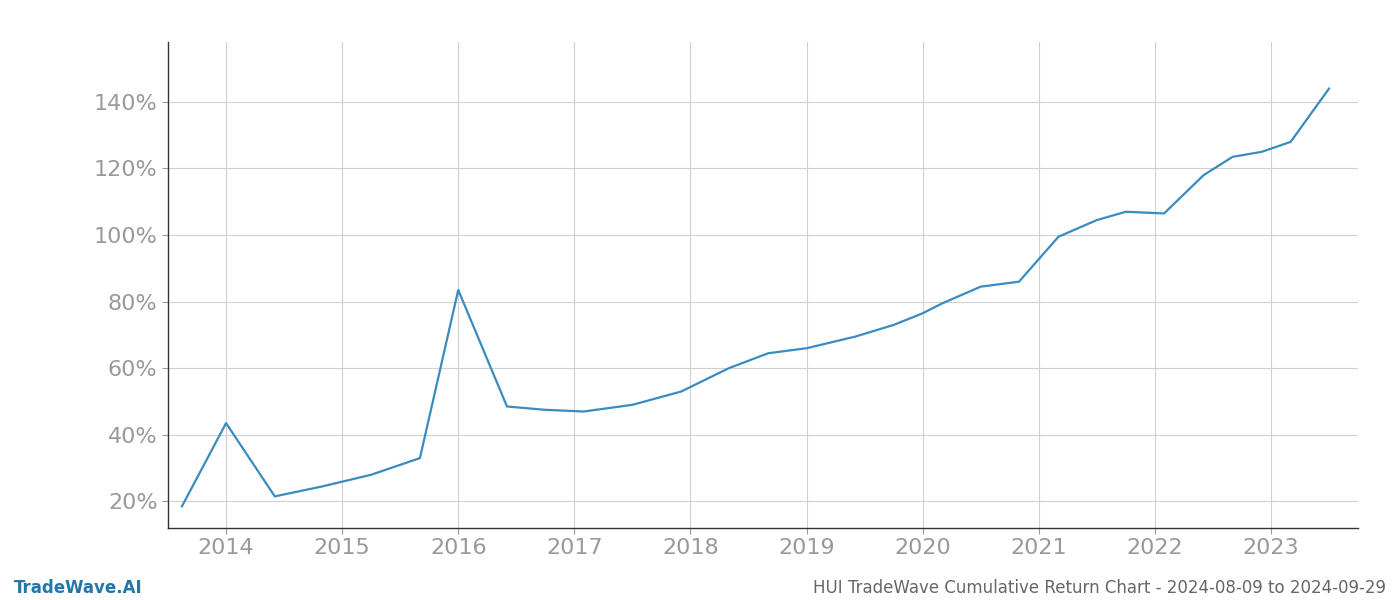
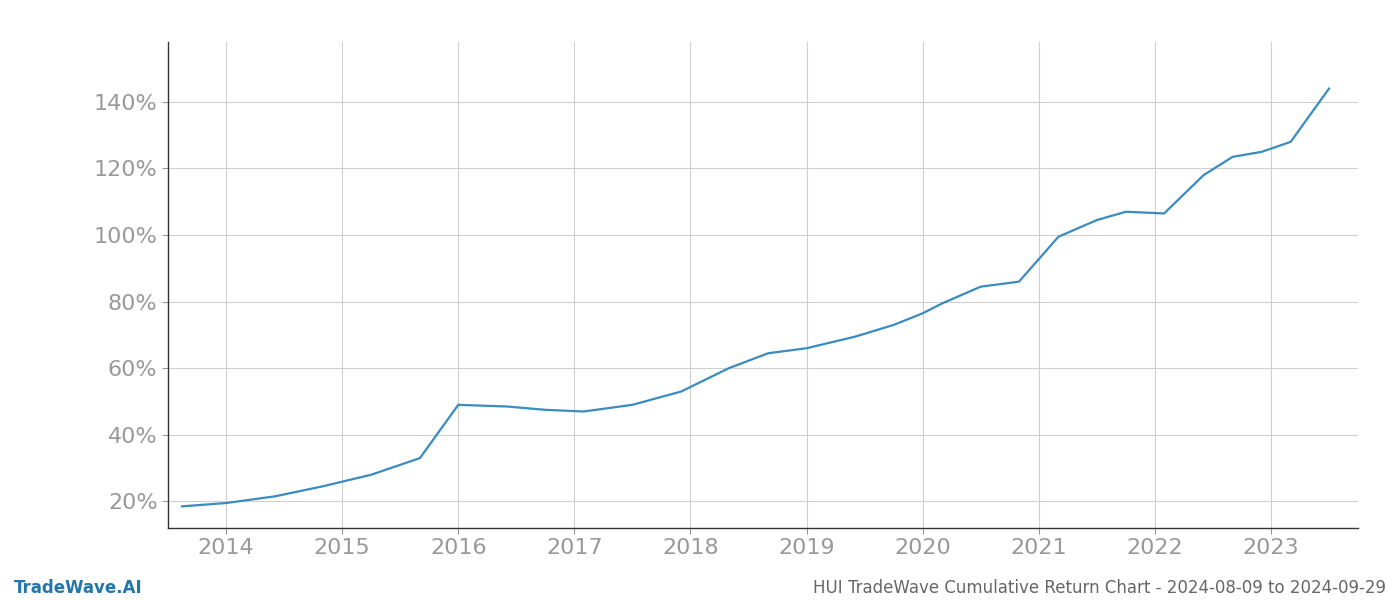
2014: 43.5% -> 19.5%
2016: 83.5% -> 49.0%
